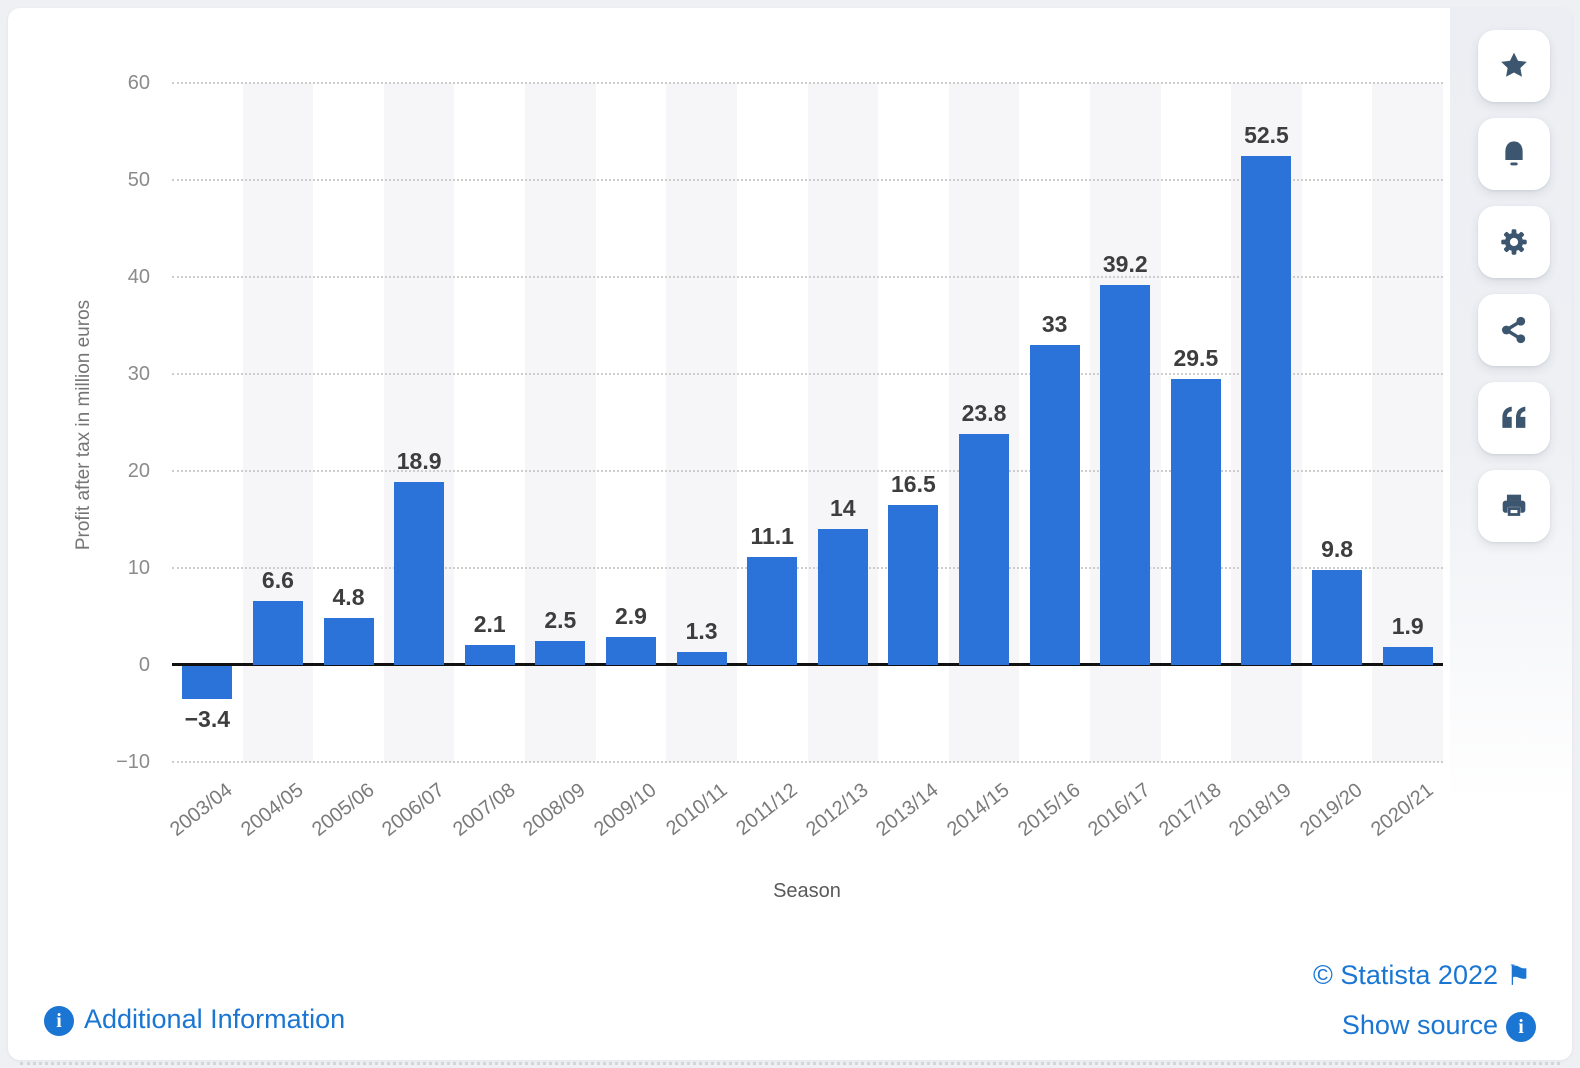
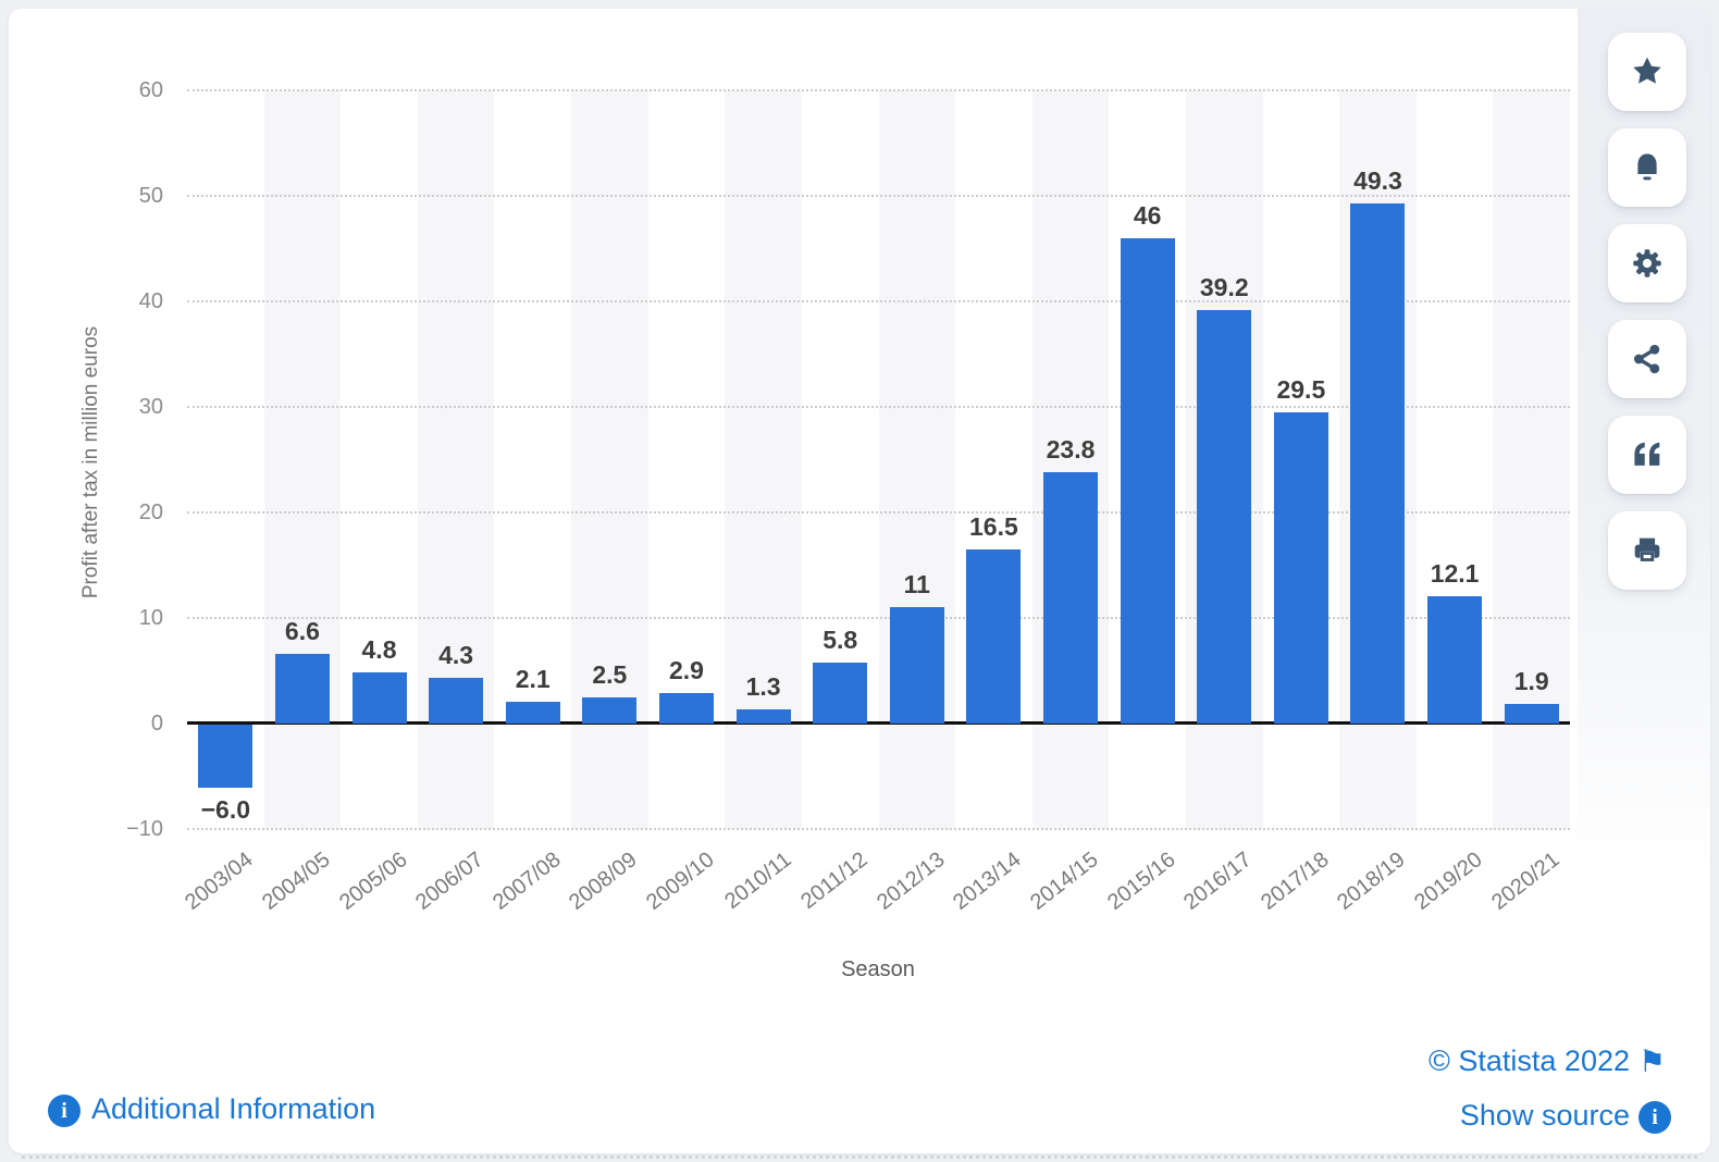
2003/04: −3.4 -> −6.0
2006/07: 18.9 -> 4.3
2011/12: 11.1 -> 5.8
2012/13: 14 -> 11
2015/16: 33 -> 46
2018/19: 52.5 -> 49.3
2019/20: 9.8 -> 12.1
